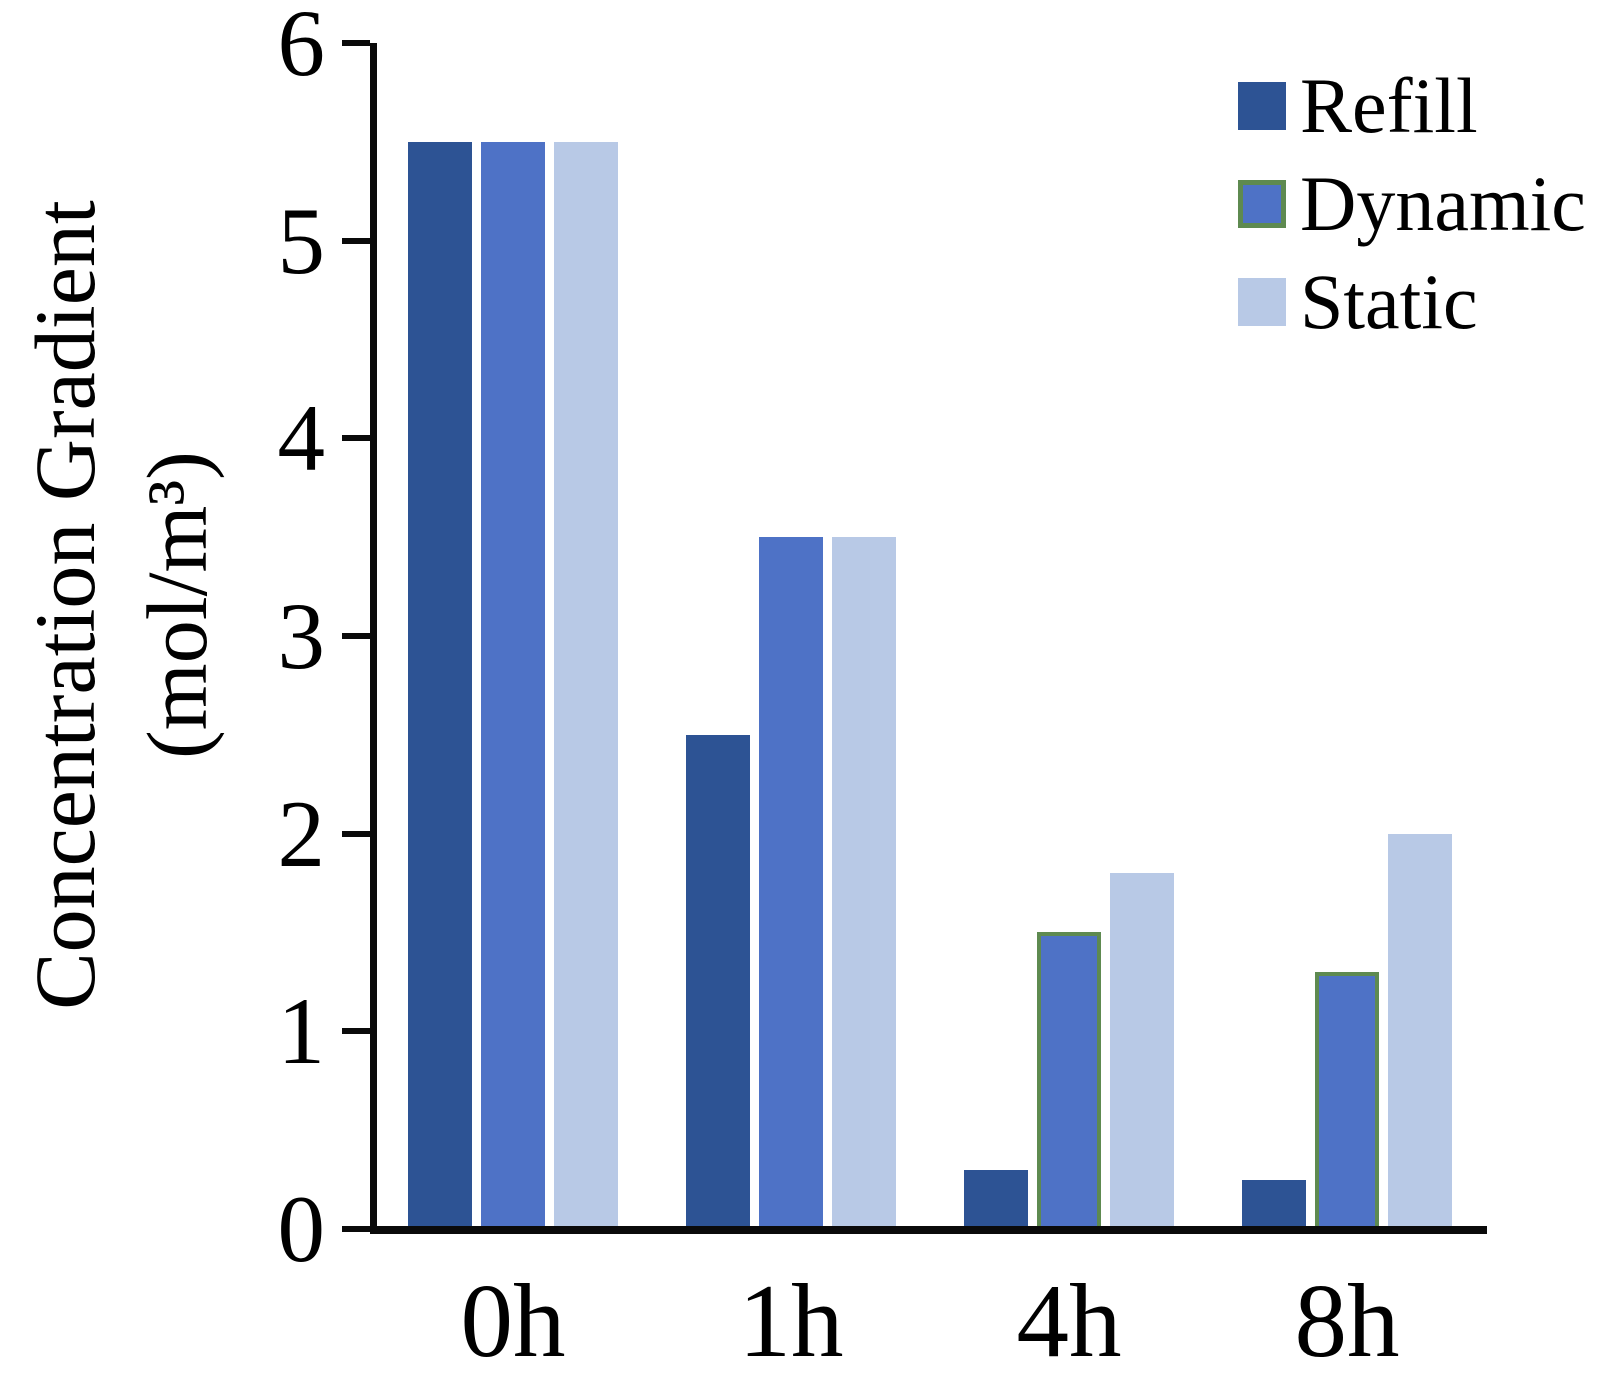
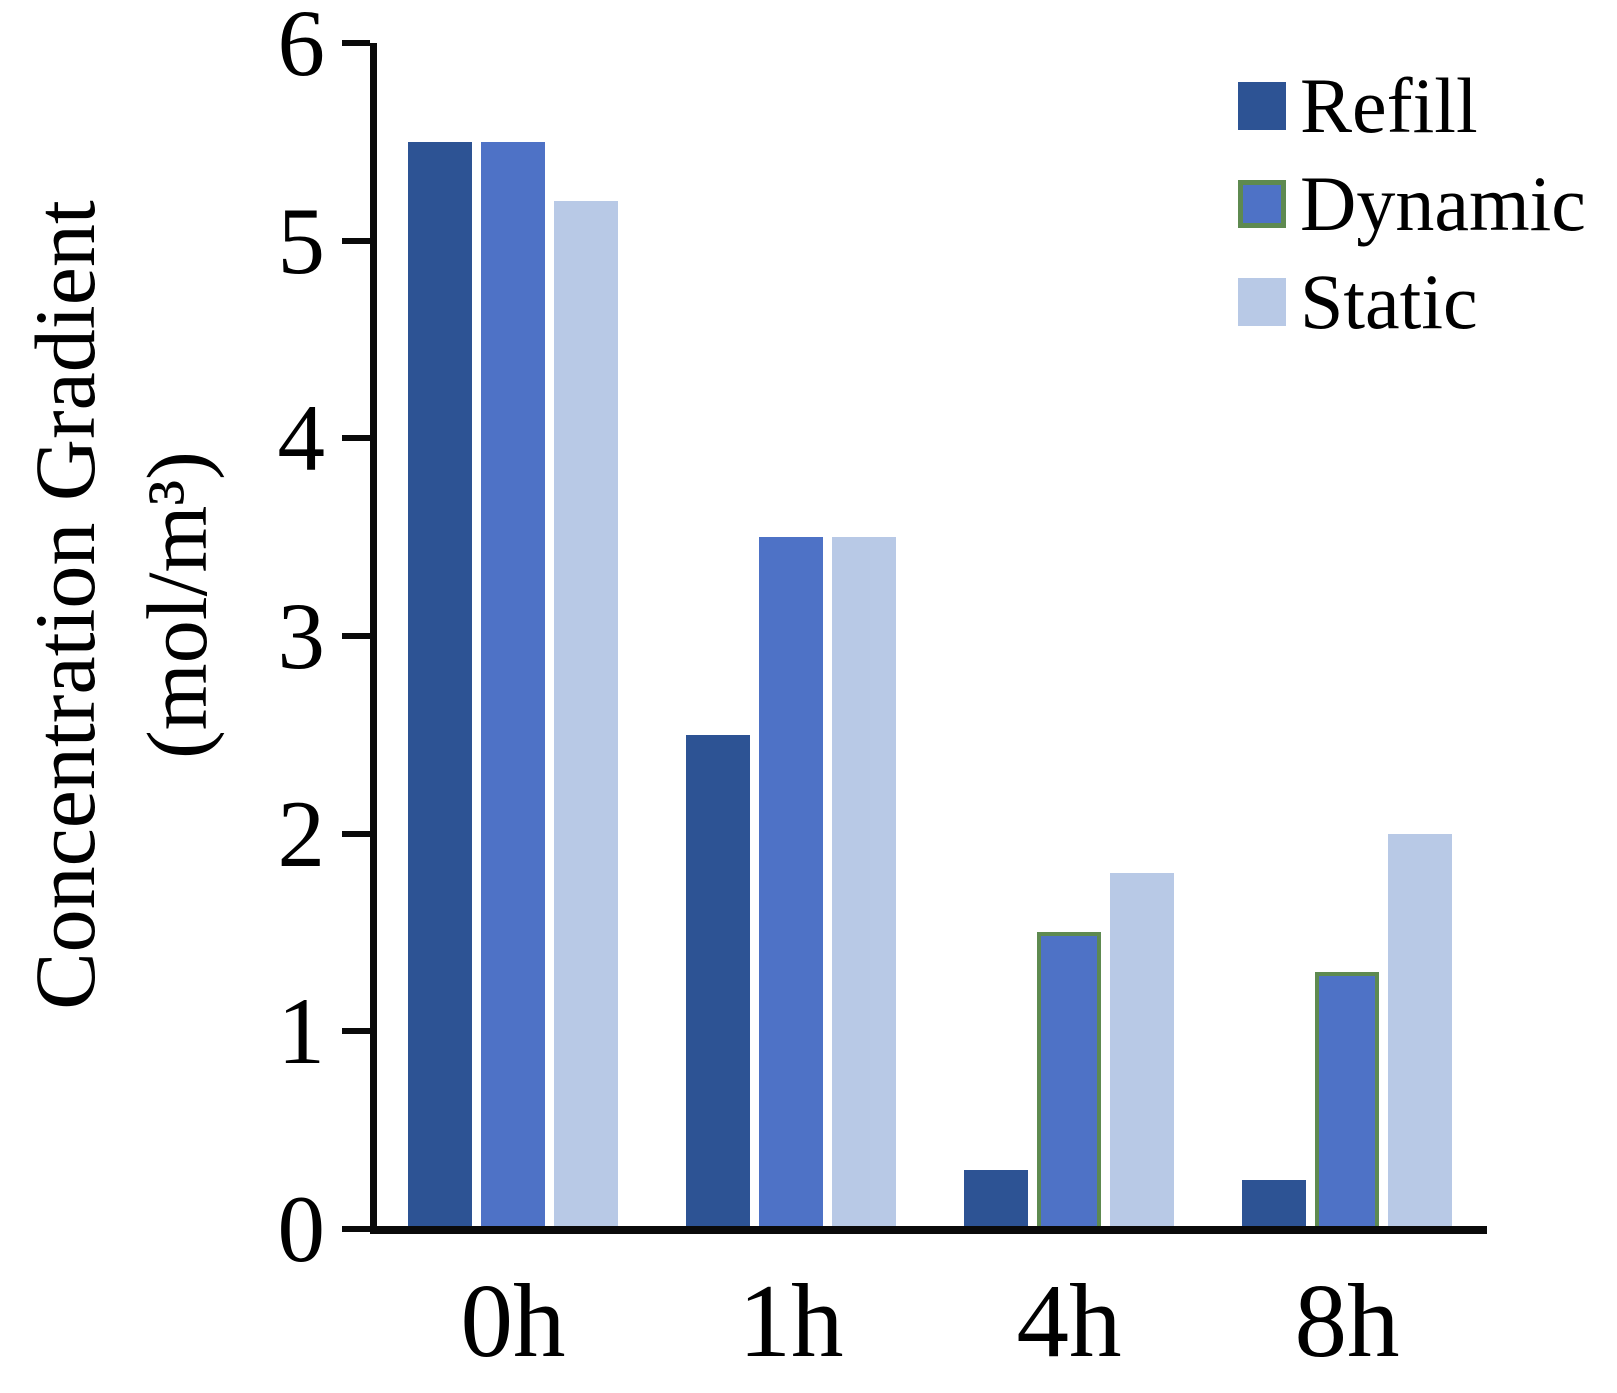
Static/0h: 5.5 -> 5.2
